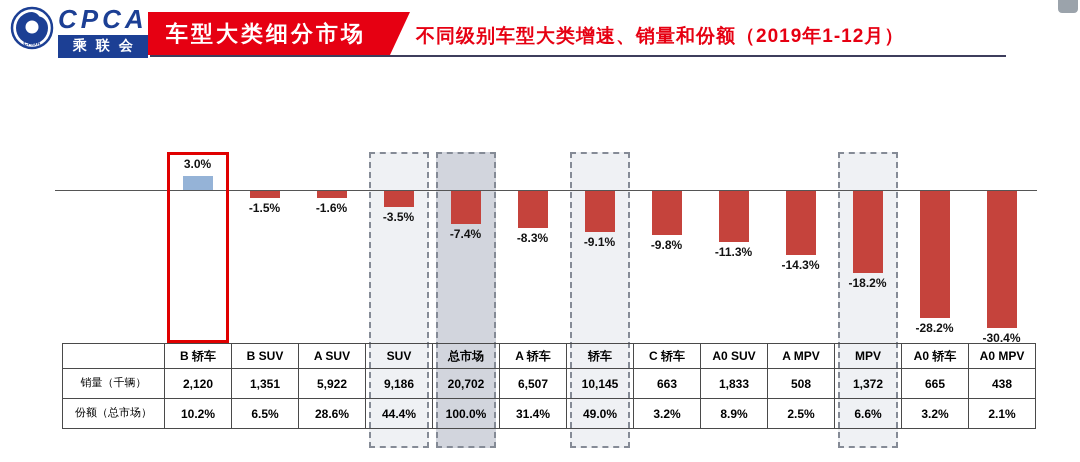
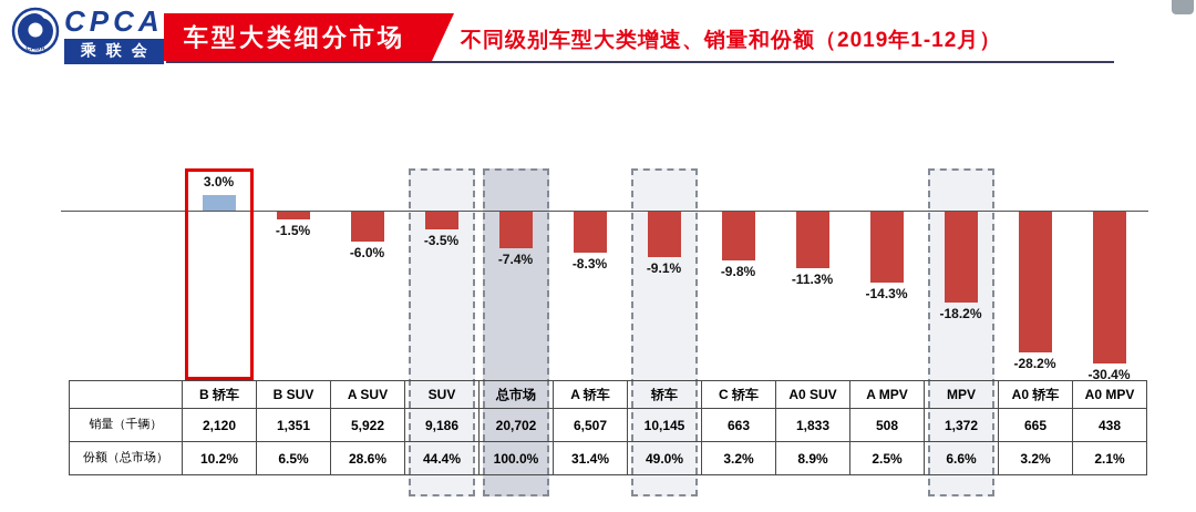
A SUV: -1.6% -> -6.0%
